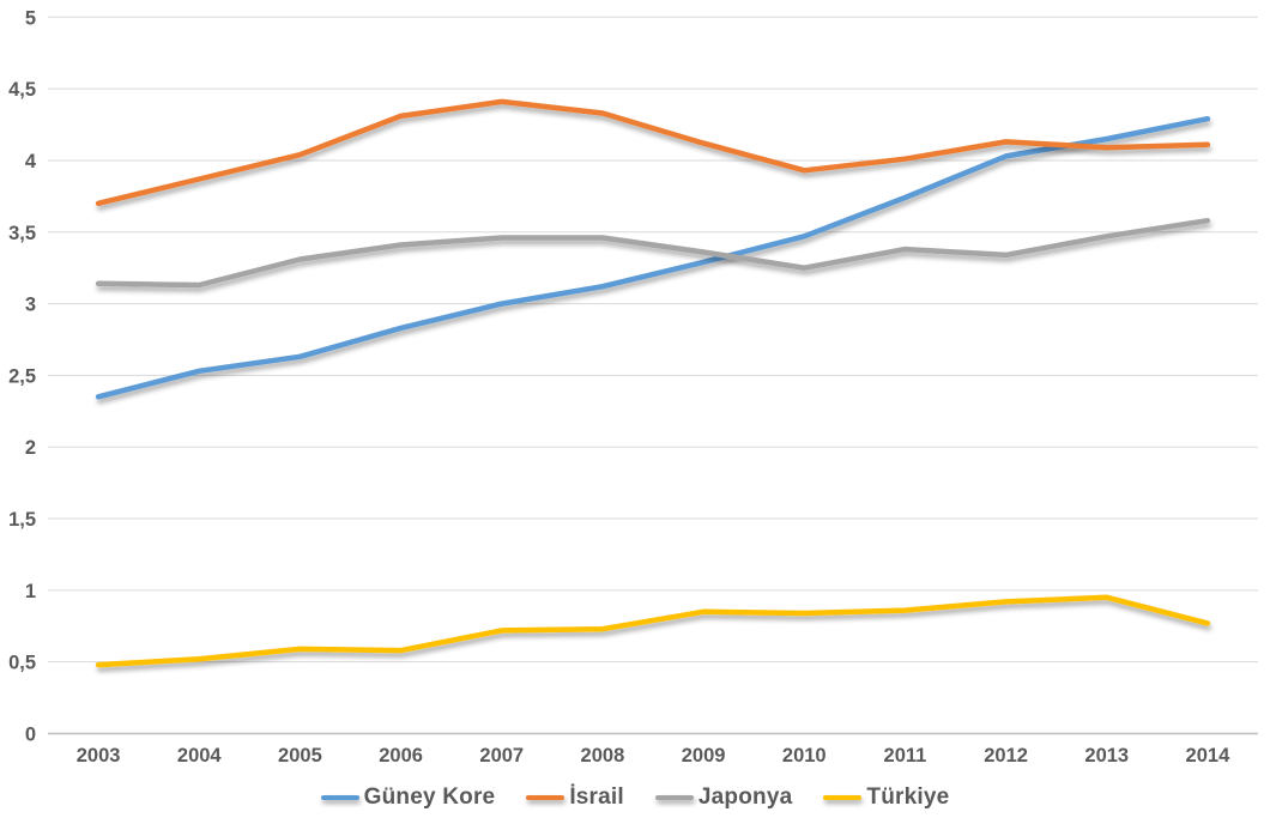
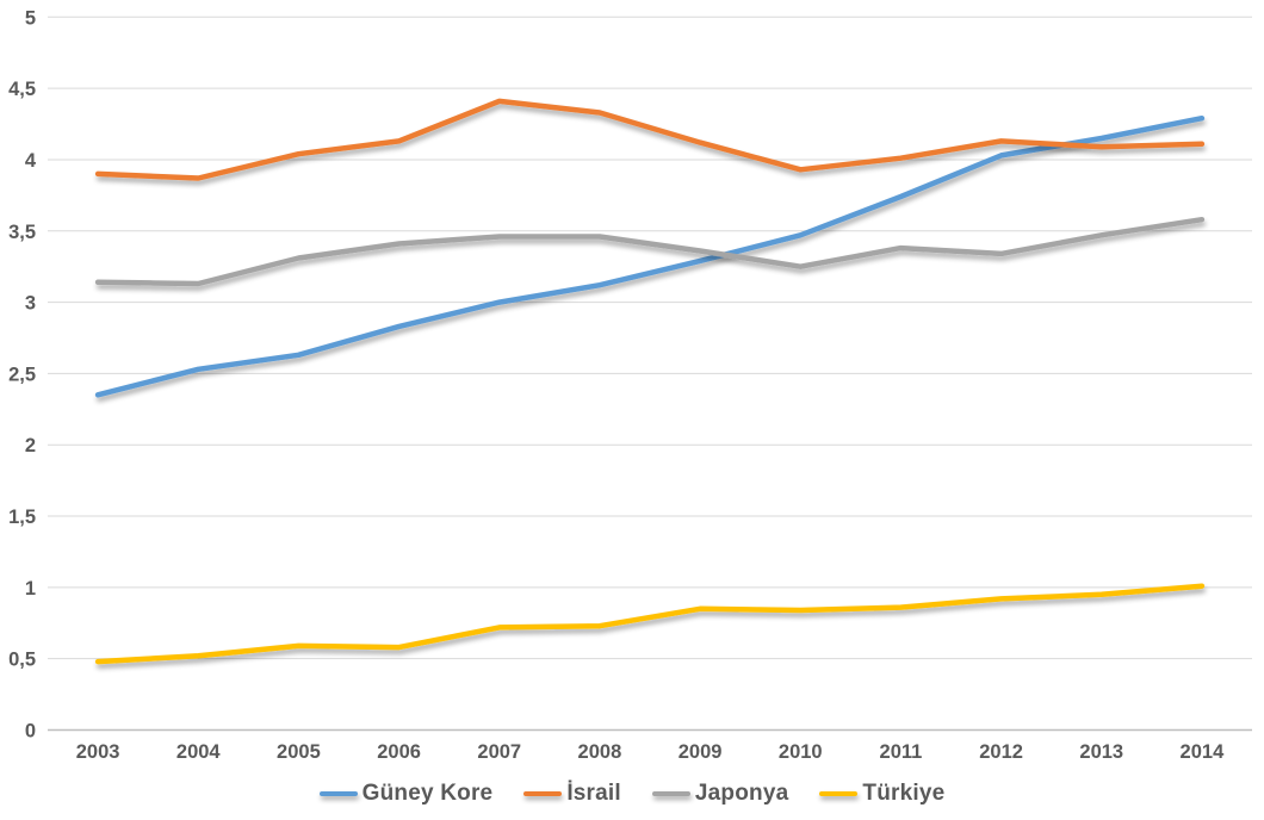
İsrail/2003: 3.70 -> 3.90
İsrail/2006: 4.31 -> 4.13
Türkiye/2014: 0.77 -> 1.01
